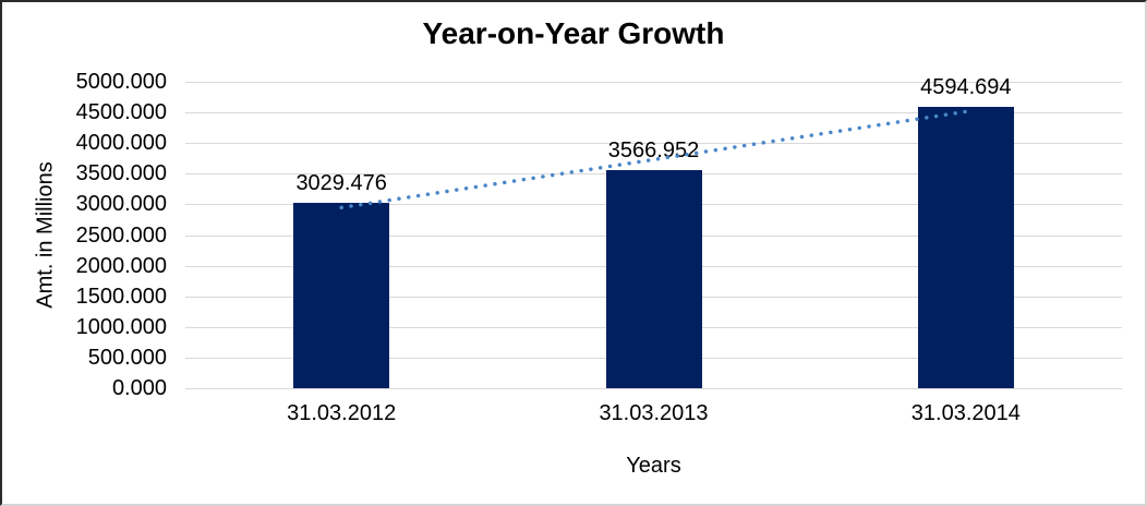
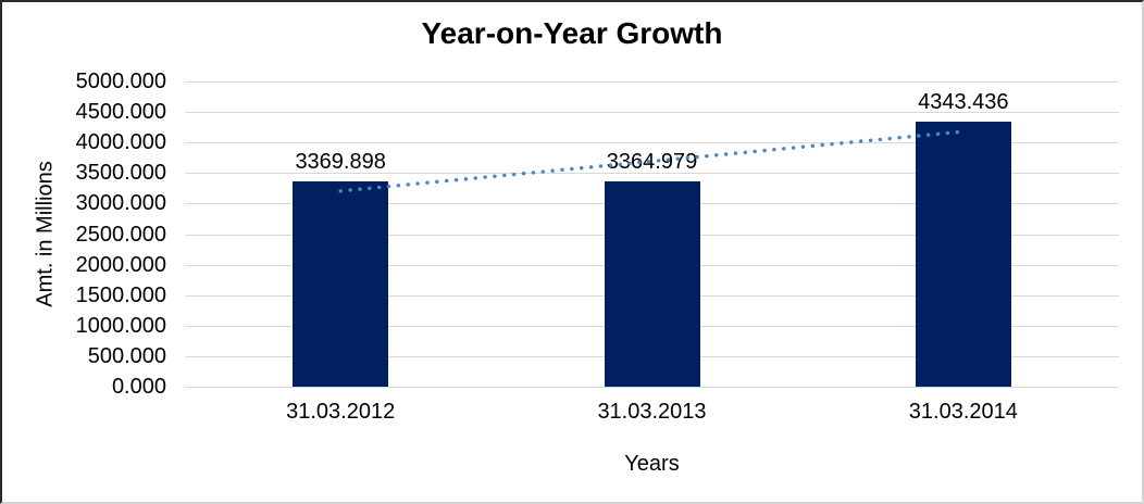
31.03.2012: 3029.476 -> 3369.898
31.03.2013: 3566.952 -> 3364.979
31.03.2014: 4594.694 -> 4343.436
